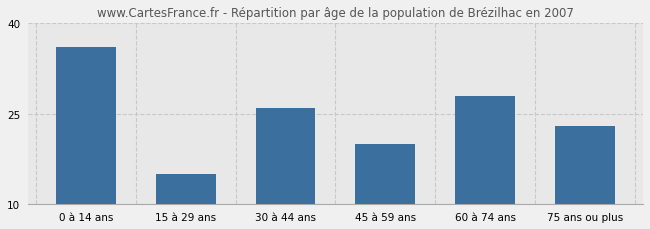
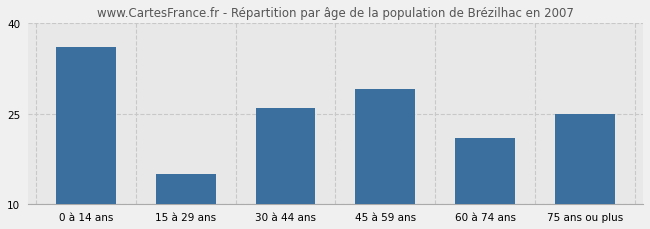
45 à 59 ans: 20 -> 29
60 à 74 ans: 28 -> 21
75 ans ou plus: 23 -> 25
